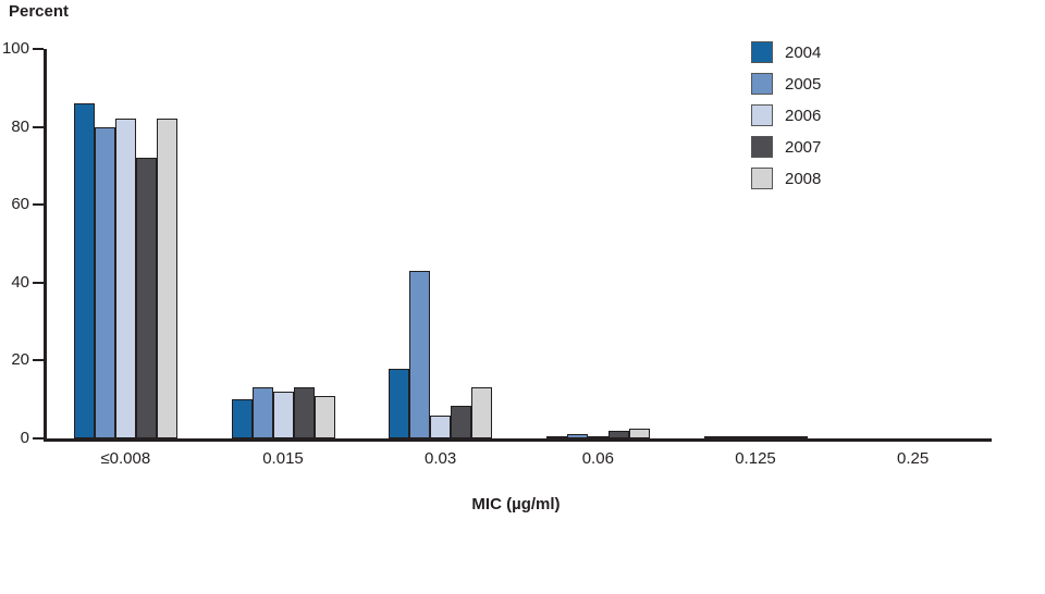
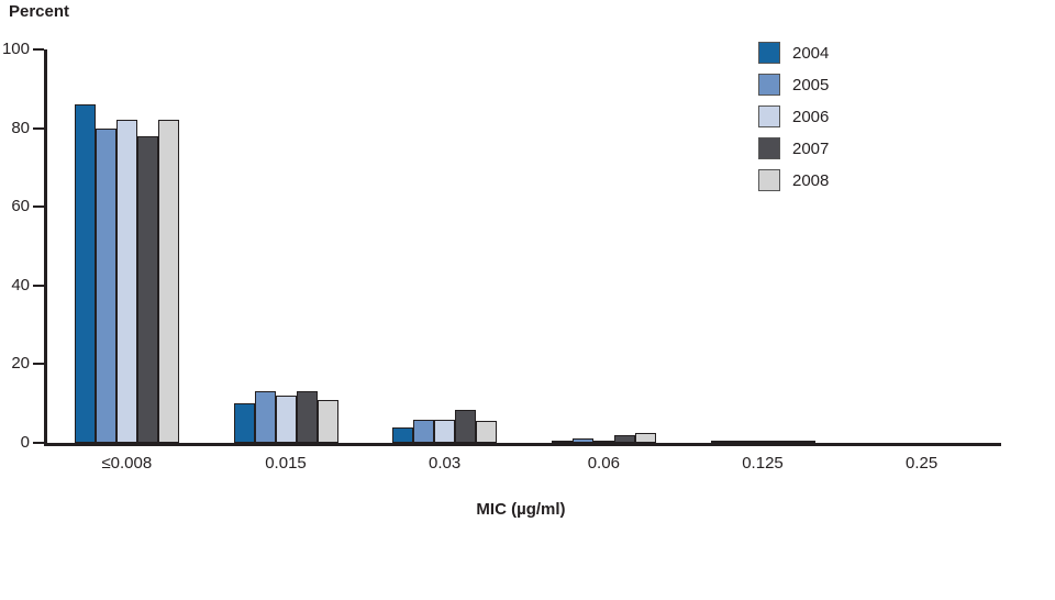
2007/≤0.008: 72 -> 78
2004/0.03: 18 -> 4
2005/0.03: 43 -> 6
2008/0.03: 13 -> 6
